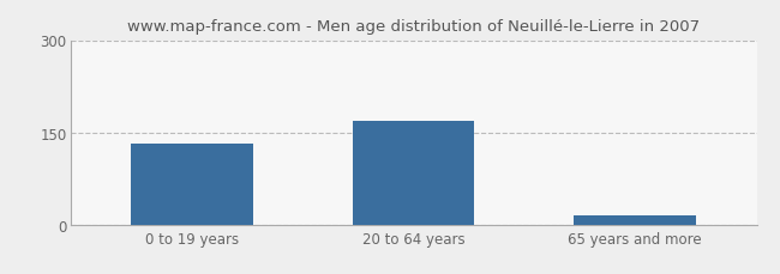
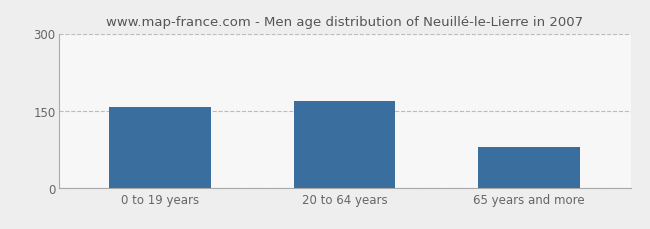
0 to 19 years: 131 -> 156
65 years and more: 15 -> 80
